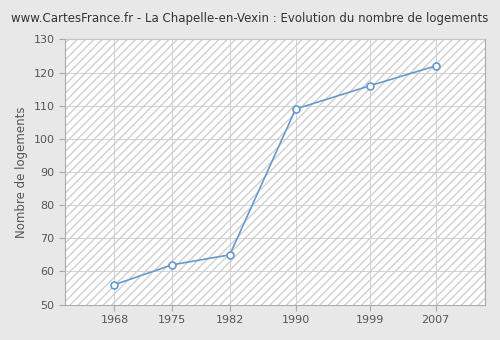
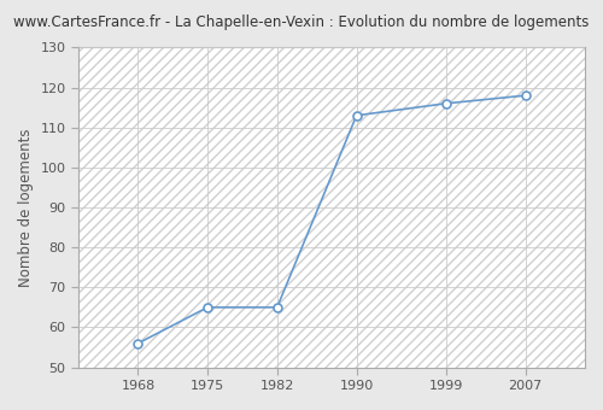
1975: 62 -> 65
1990: 109 -> 113
2007: 122 -> 118
